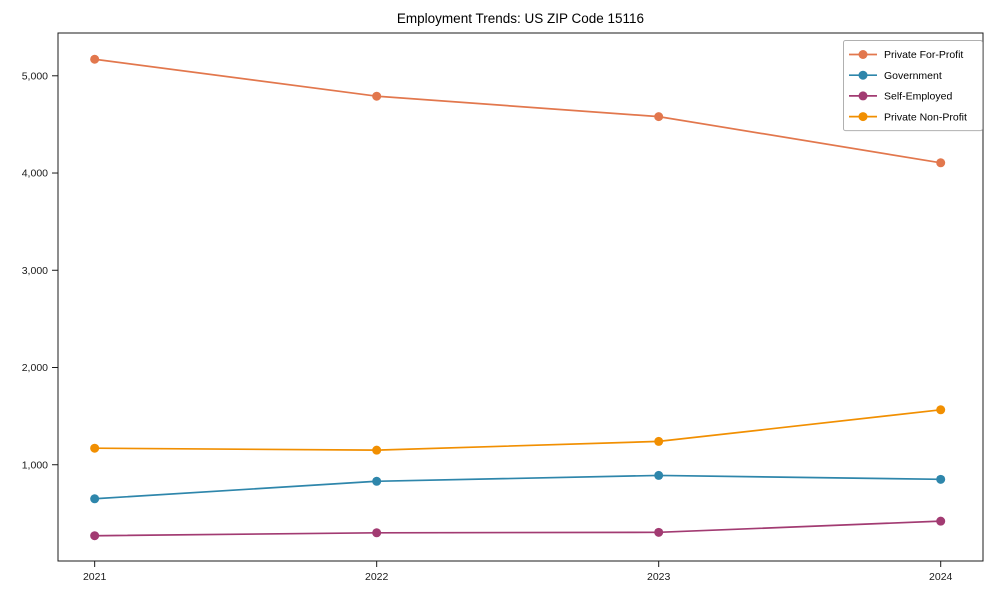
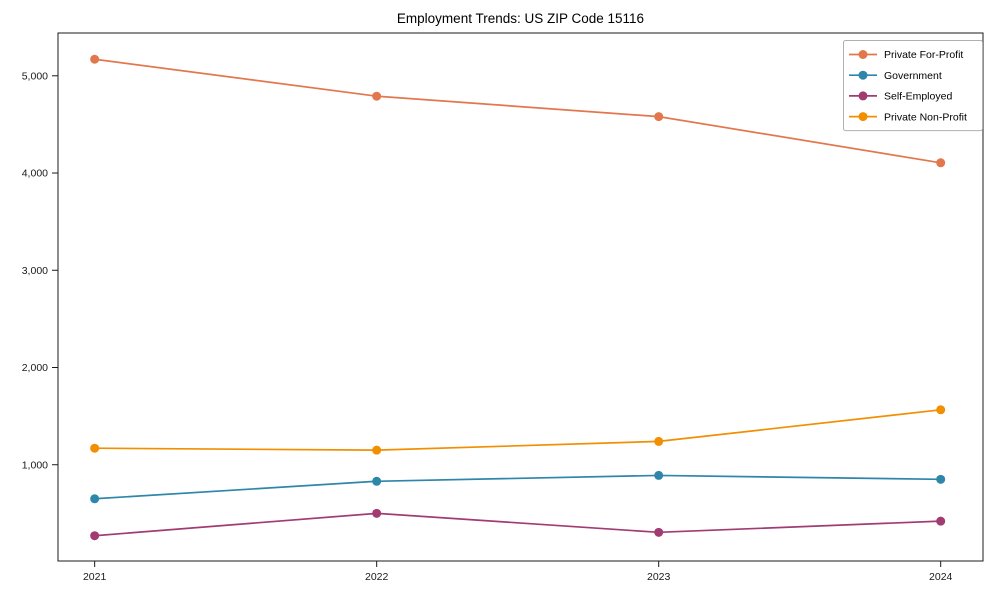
Self-Employed/2022: 300 -> 500
